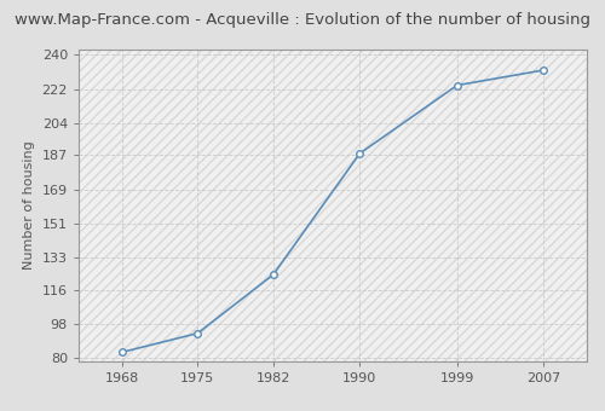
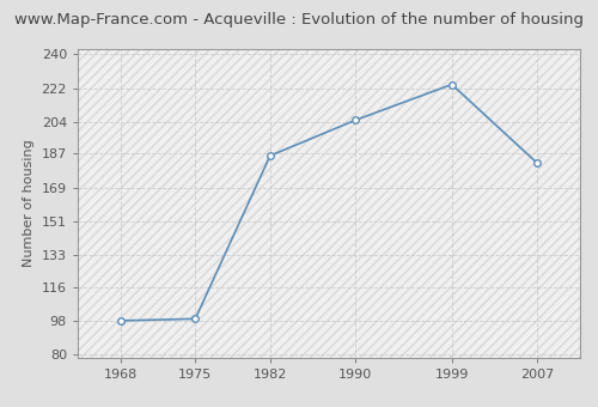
1968: 83 -> 98
1975: 93 -> 99
1982: 124 -> 186
1990: 188 -> 205
2007: 232 -> 182
